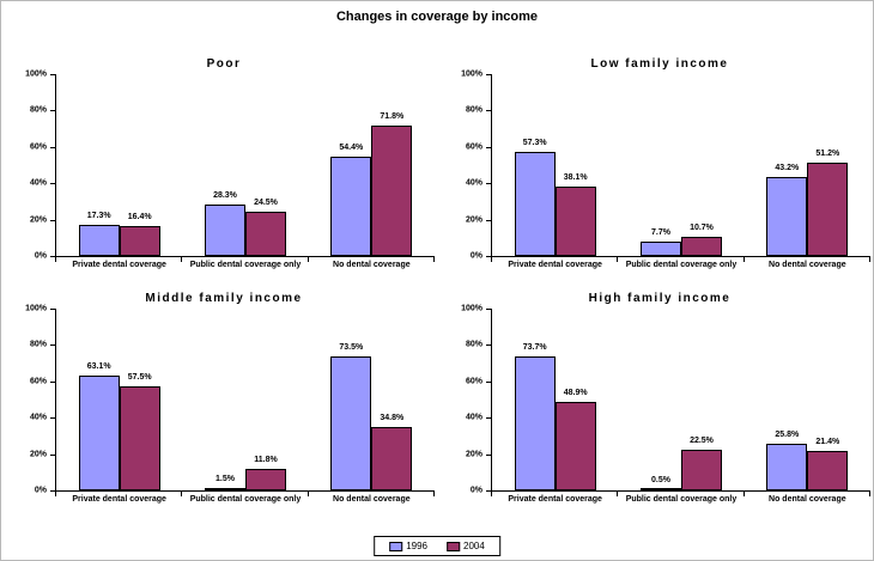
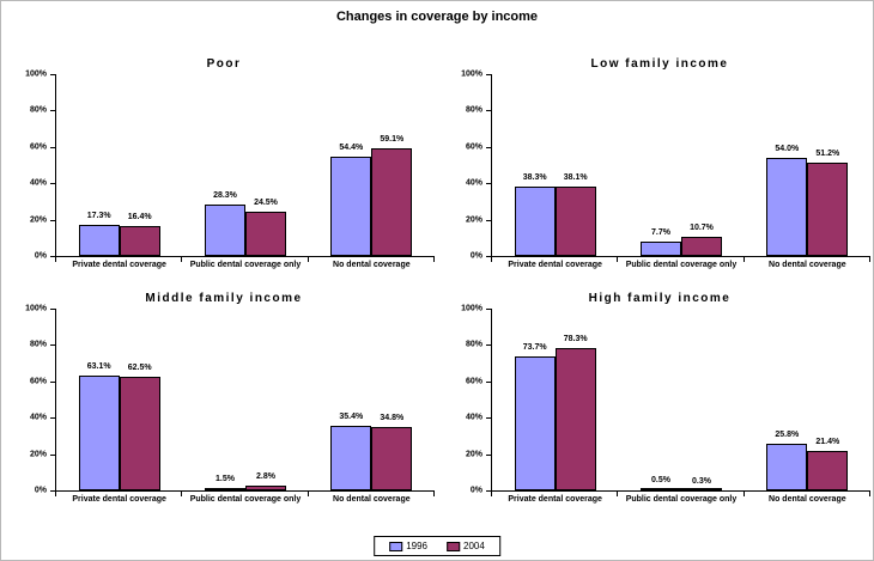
Poor/2004/No dental coverage: 71.8% -> 59.1%
Low family income/1996/Private dental coverage: 57.3% -> 38.3%
Low family income/1996/No dental coverage: 43.2% -> 54.0%
Middle family income/2004/Private dental coverage: 57.5% -> 62.5%
Middle family income/2004/Public dental coverage only: 11.8% -> 2.8%
Middle family income/1996/No dental coverage: 73.5% -> 35.4%
High family income/2004/Private dental coverage: 48.9% -> 78.3%
High family income/2004/Public dental coverage only: 22.5% -> 0.3%
